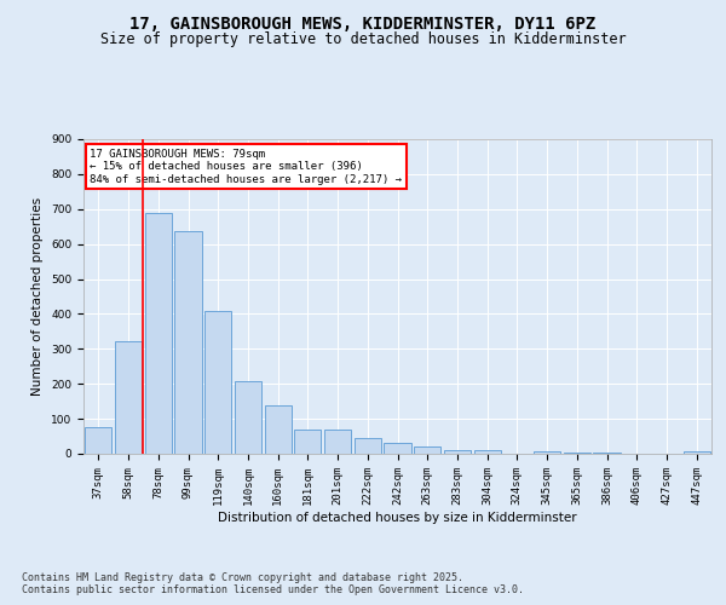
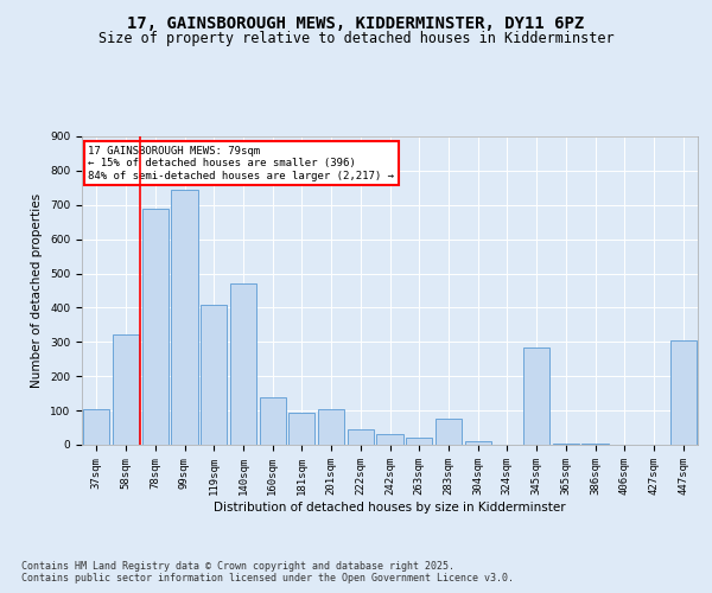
37sqm: 75 -> 105
99sqm: 638 -> 745
140sqm: 207 -> 470
181sqm: 68 -> 95
201sqm: 68 -> 105
283sqm: 10 -> 75
345sqm: 7 -> 285
447sqm: 7 -> 305
